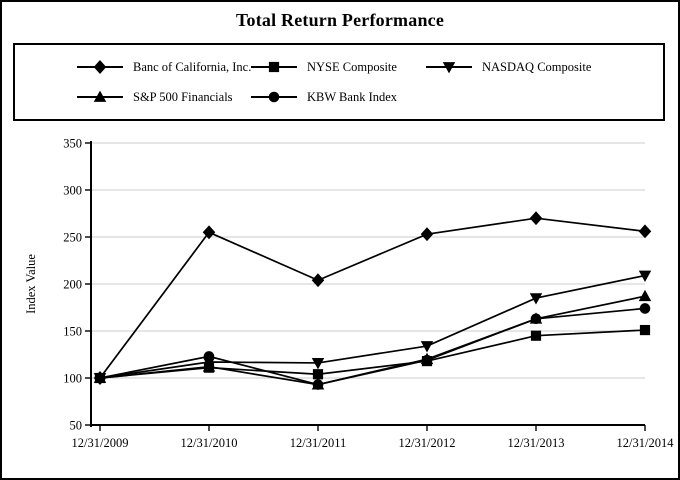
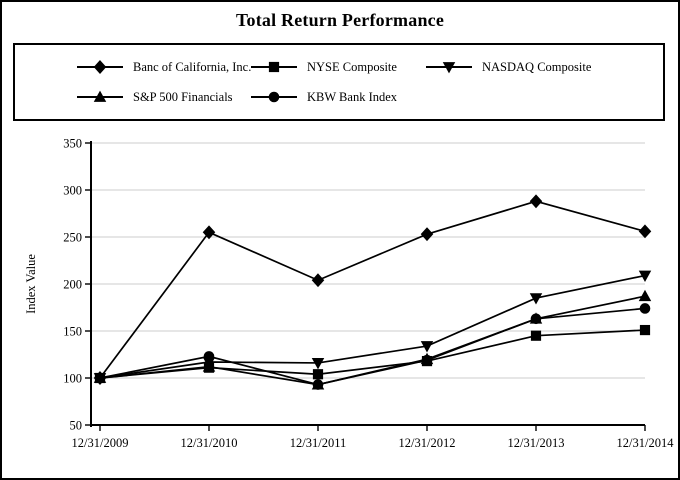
Banc of California, Inc./12/31/2013: 270 -> 290
